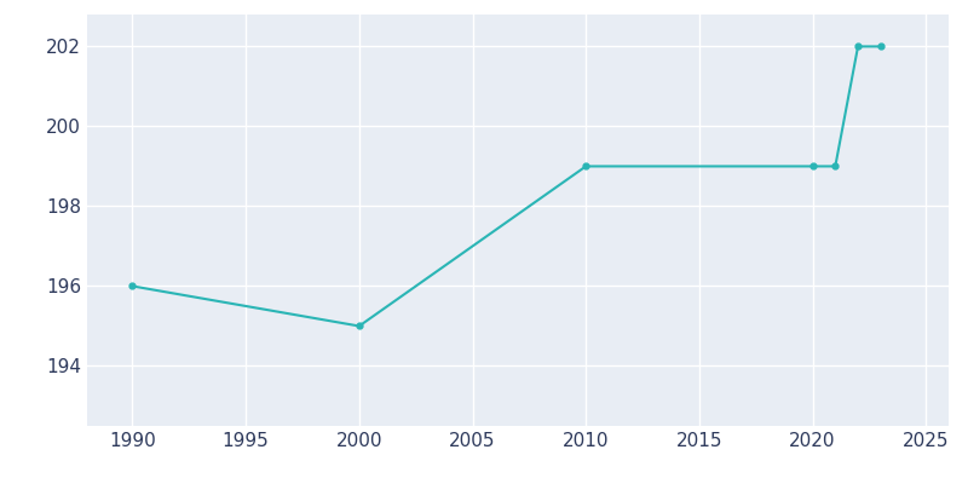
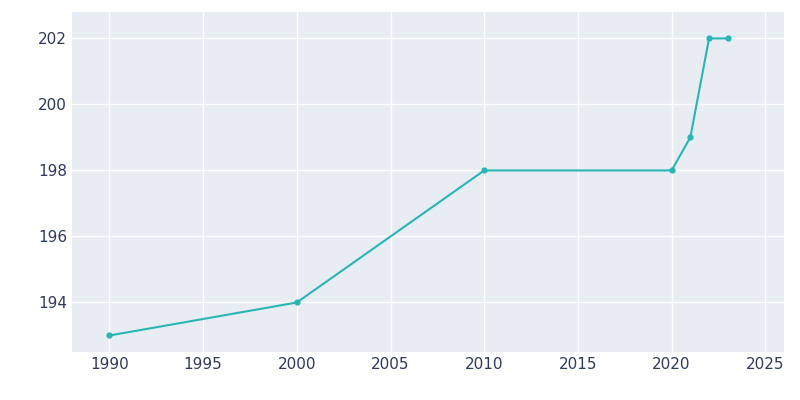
1990: 196 -> 193
2000: 195 -> 194
2010: 199 -> 198
2020: 199 -> 198
